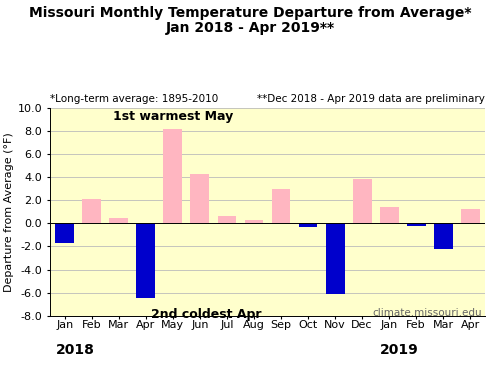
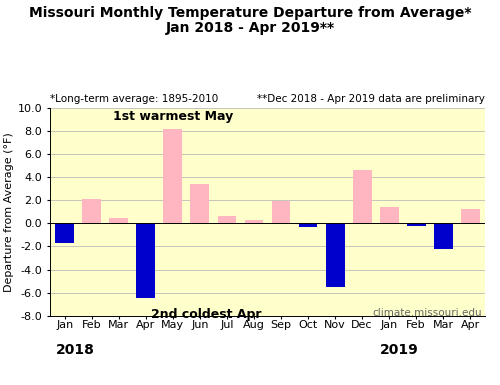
Jun: 4.3 -> 3.4
Sep: 3.0 -> 1.9
Nov: -6.1 -> -5.5
Dec: 3.8 -> 4.6
